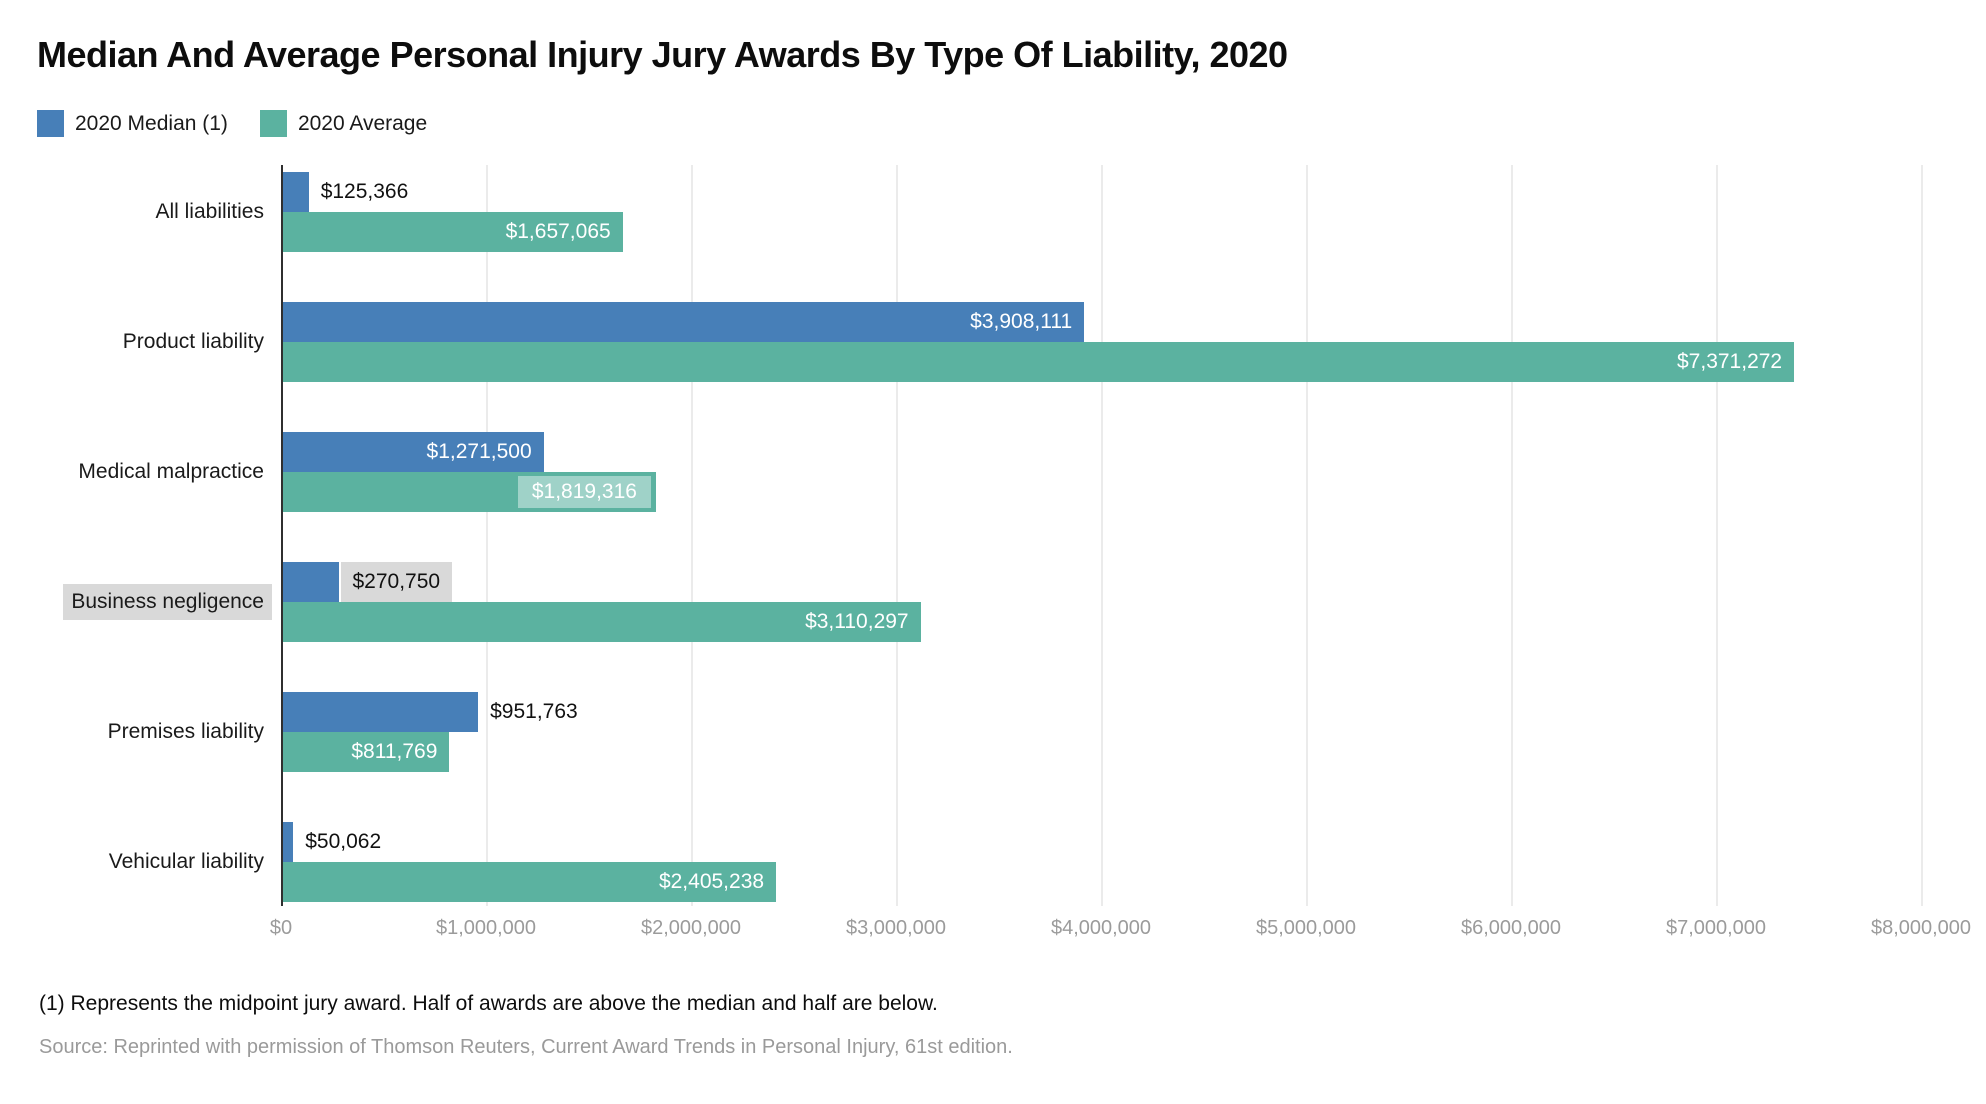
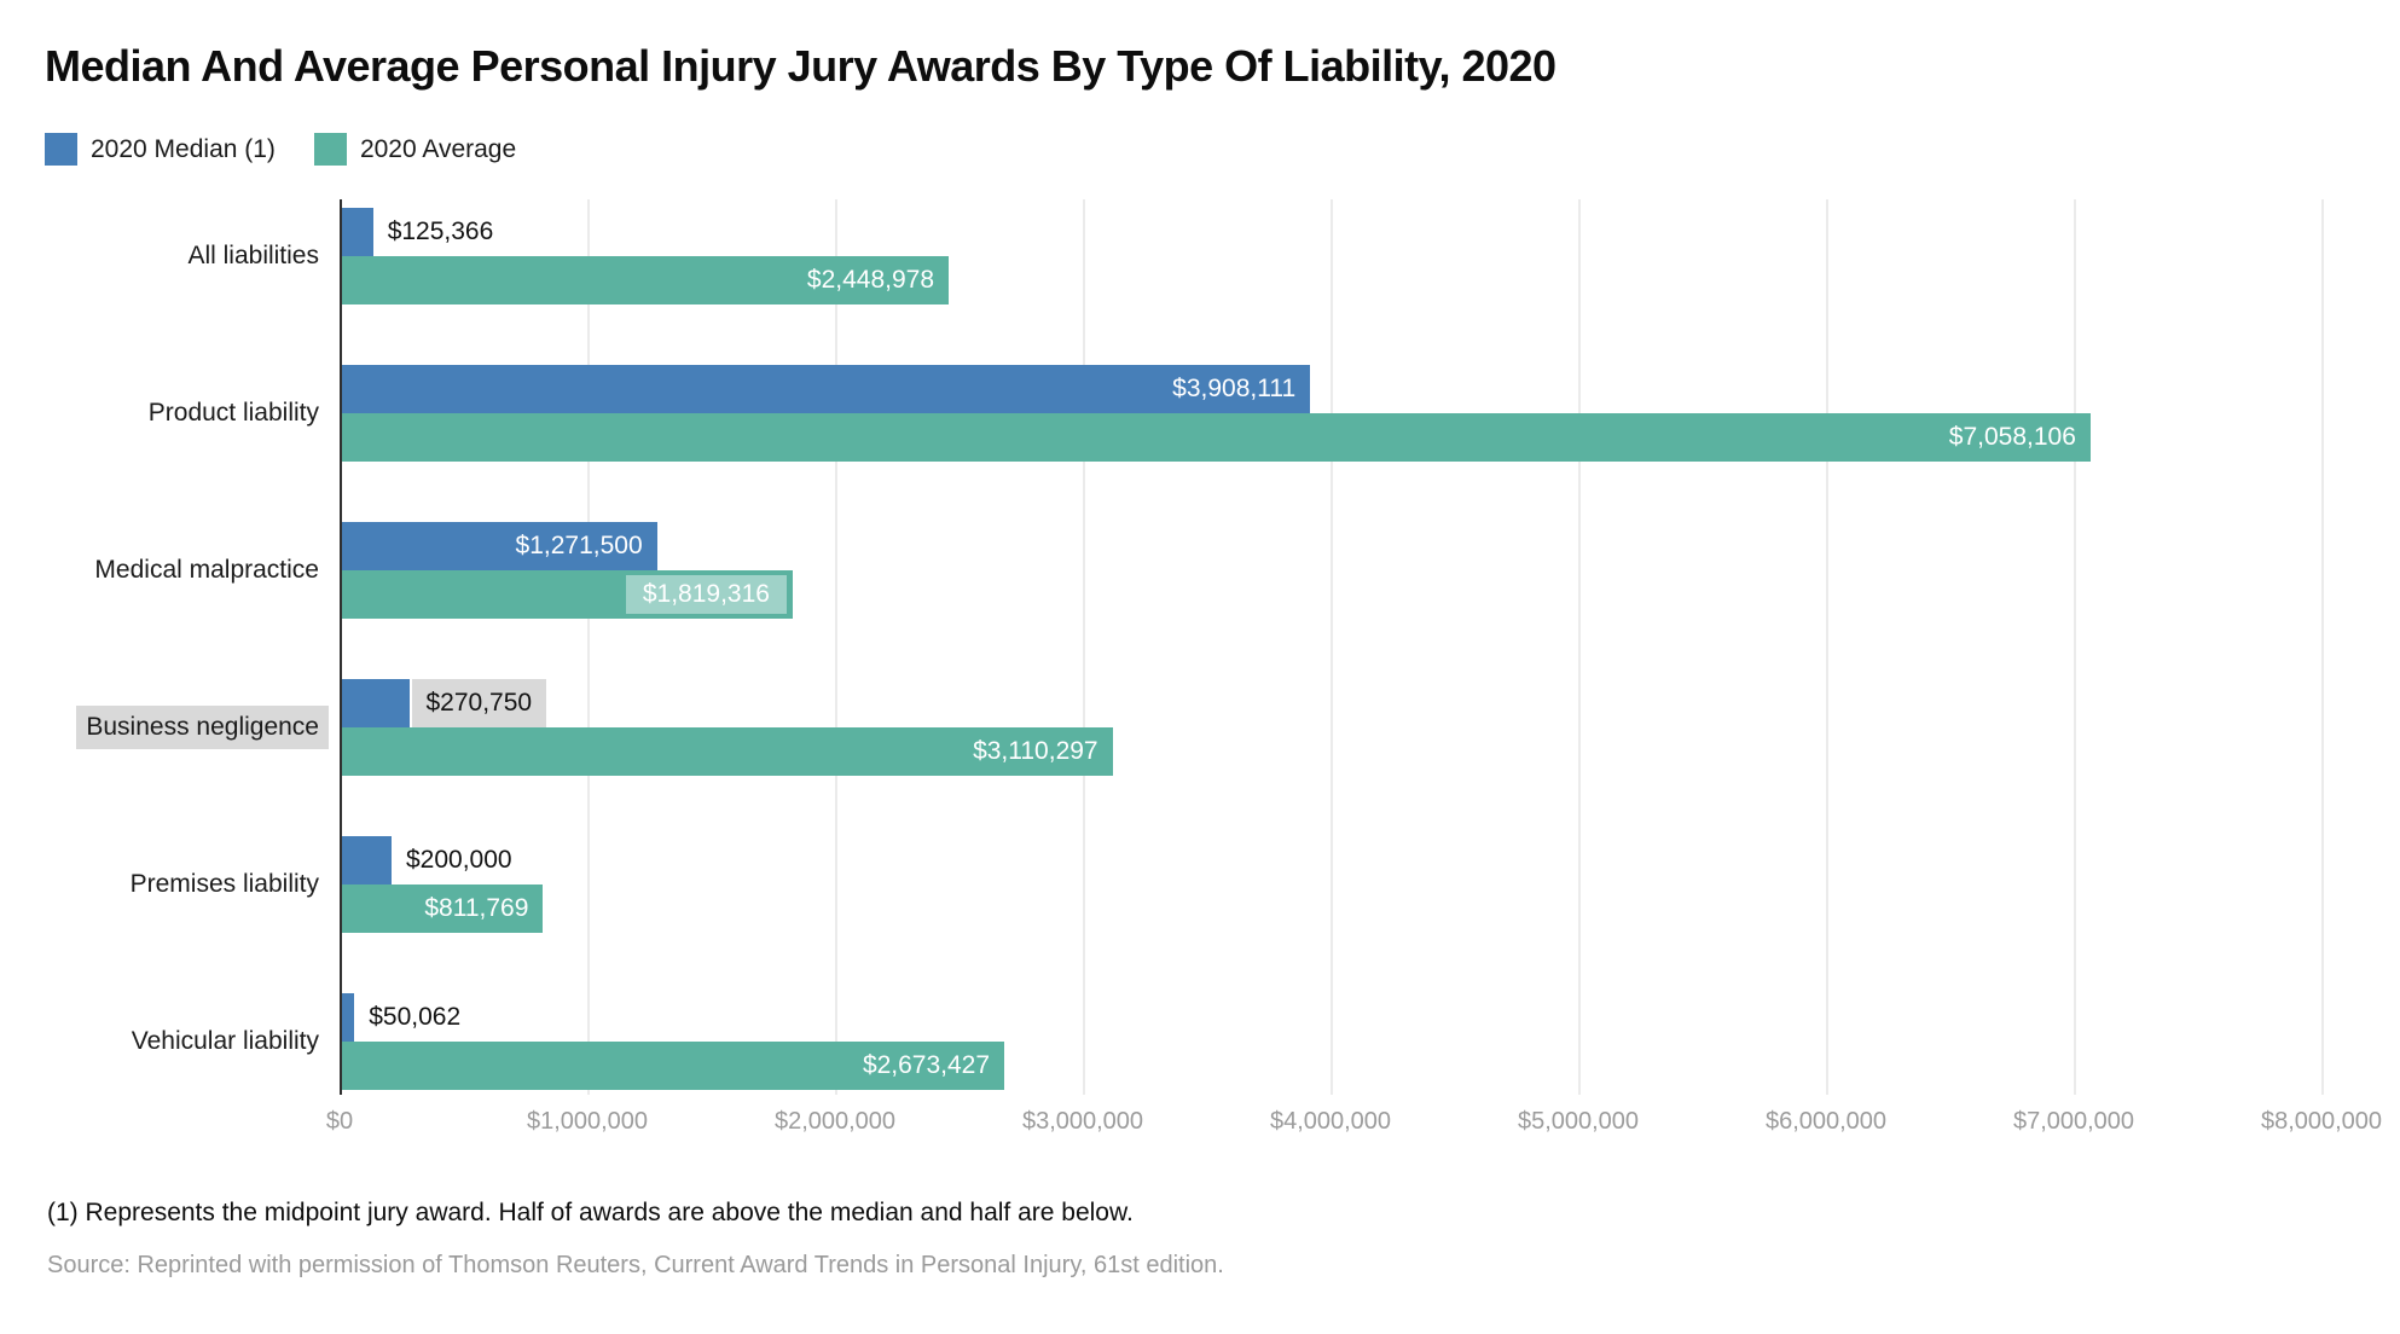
2020 Average/All liabilities: $1,657,065 -> $2,448,978
2020 Average/Product liability: $7,371,272 -> $7,058,106
2020 Median (1)/Premises liability: $951,763 -> $200,000
2020 Average/Vehicular liability: $2,405,238 -> $2,673,427
